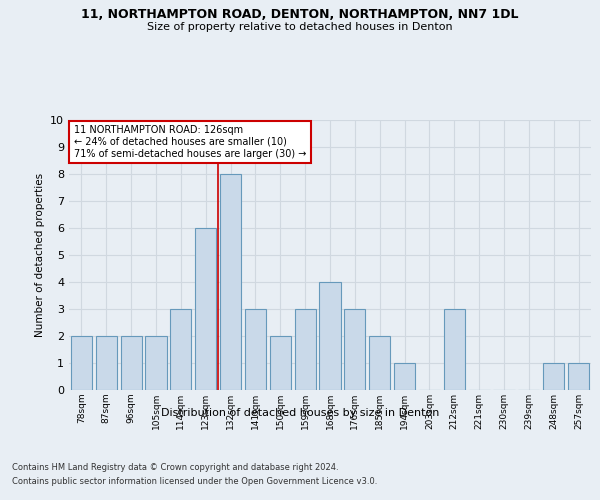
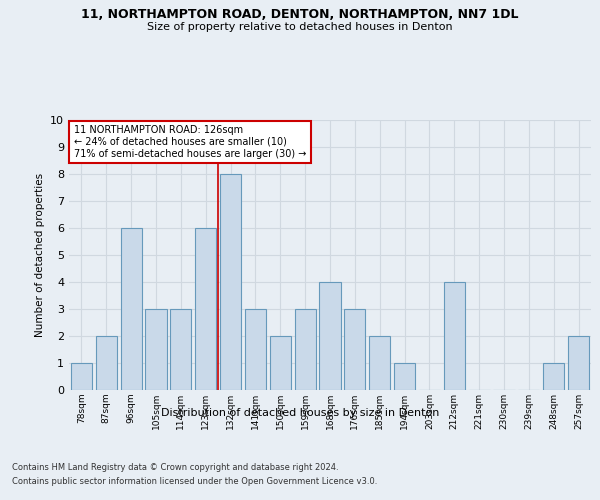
78sqm: 2 -> 1
96sqm: 2 -> 6
105sqm: 2 -> 3
212sqm: 3 -> 4
257sqm: 1 -> 2
